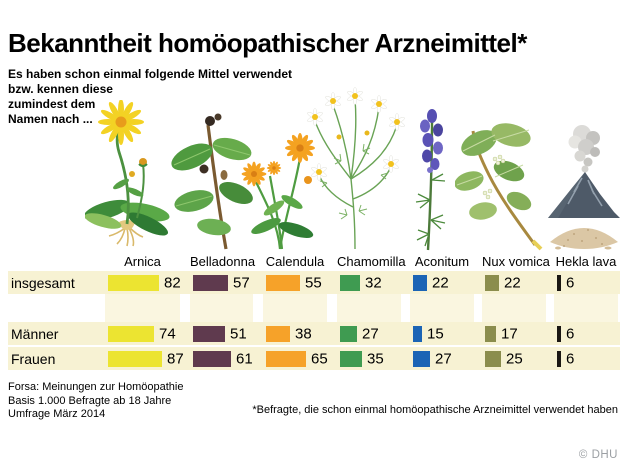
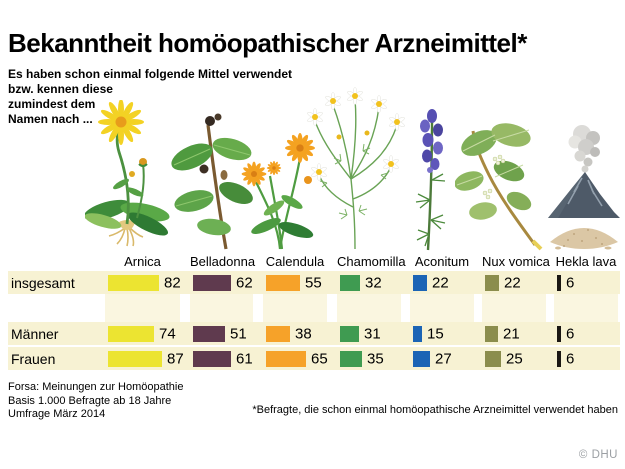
insgesamt/Belladonna: 57 -> 62
Männer/Chamomilla: 27 -> 31
Männer/Nux vomica: 17 -> 21
